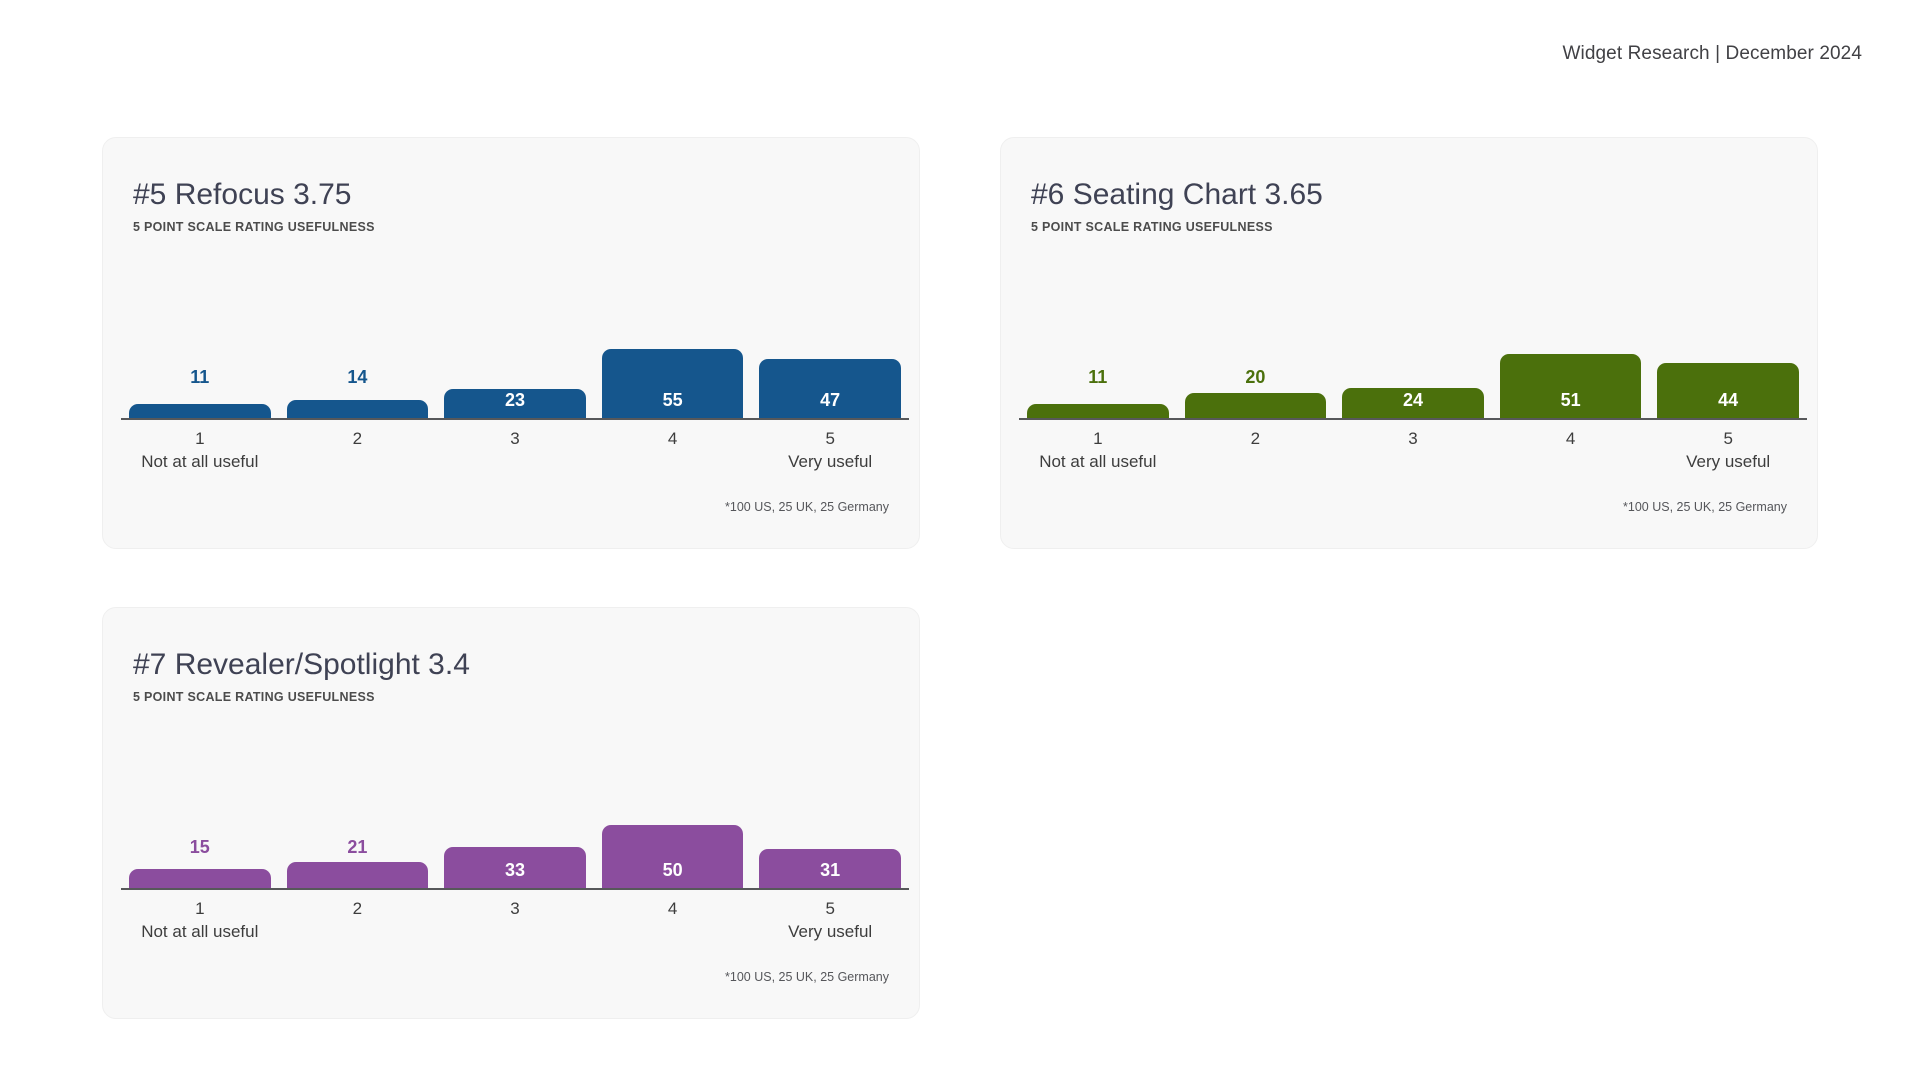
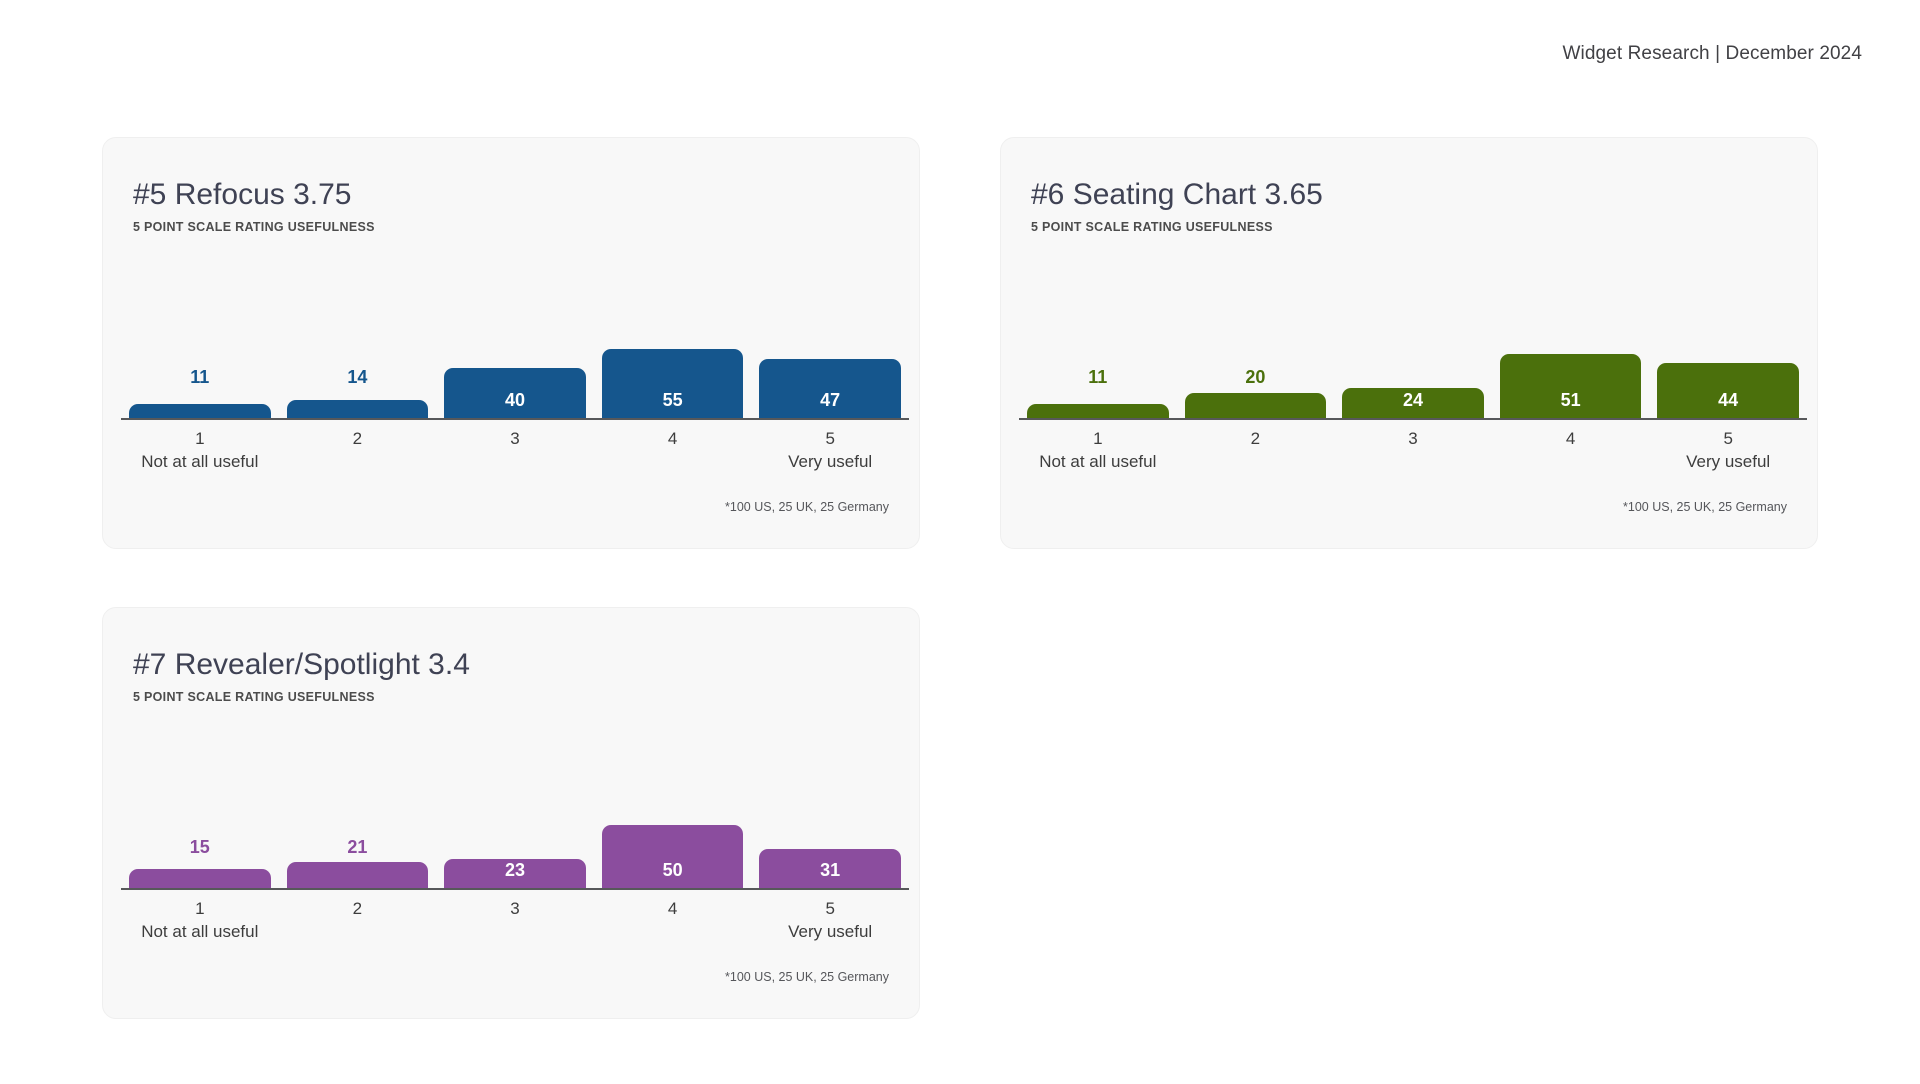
#5 Refocus 3.75/3: 23 -> 40
#7 Revealer/Spotlight 3.4/3: 33 -> 23
